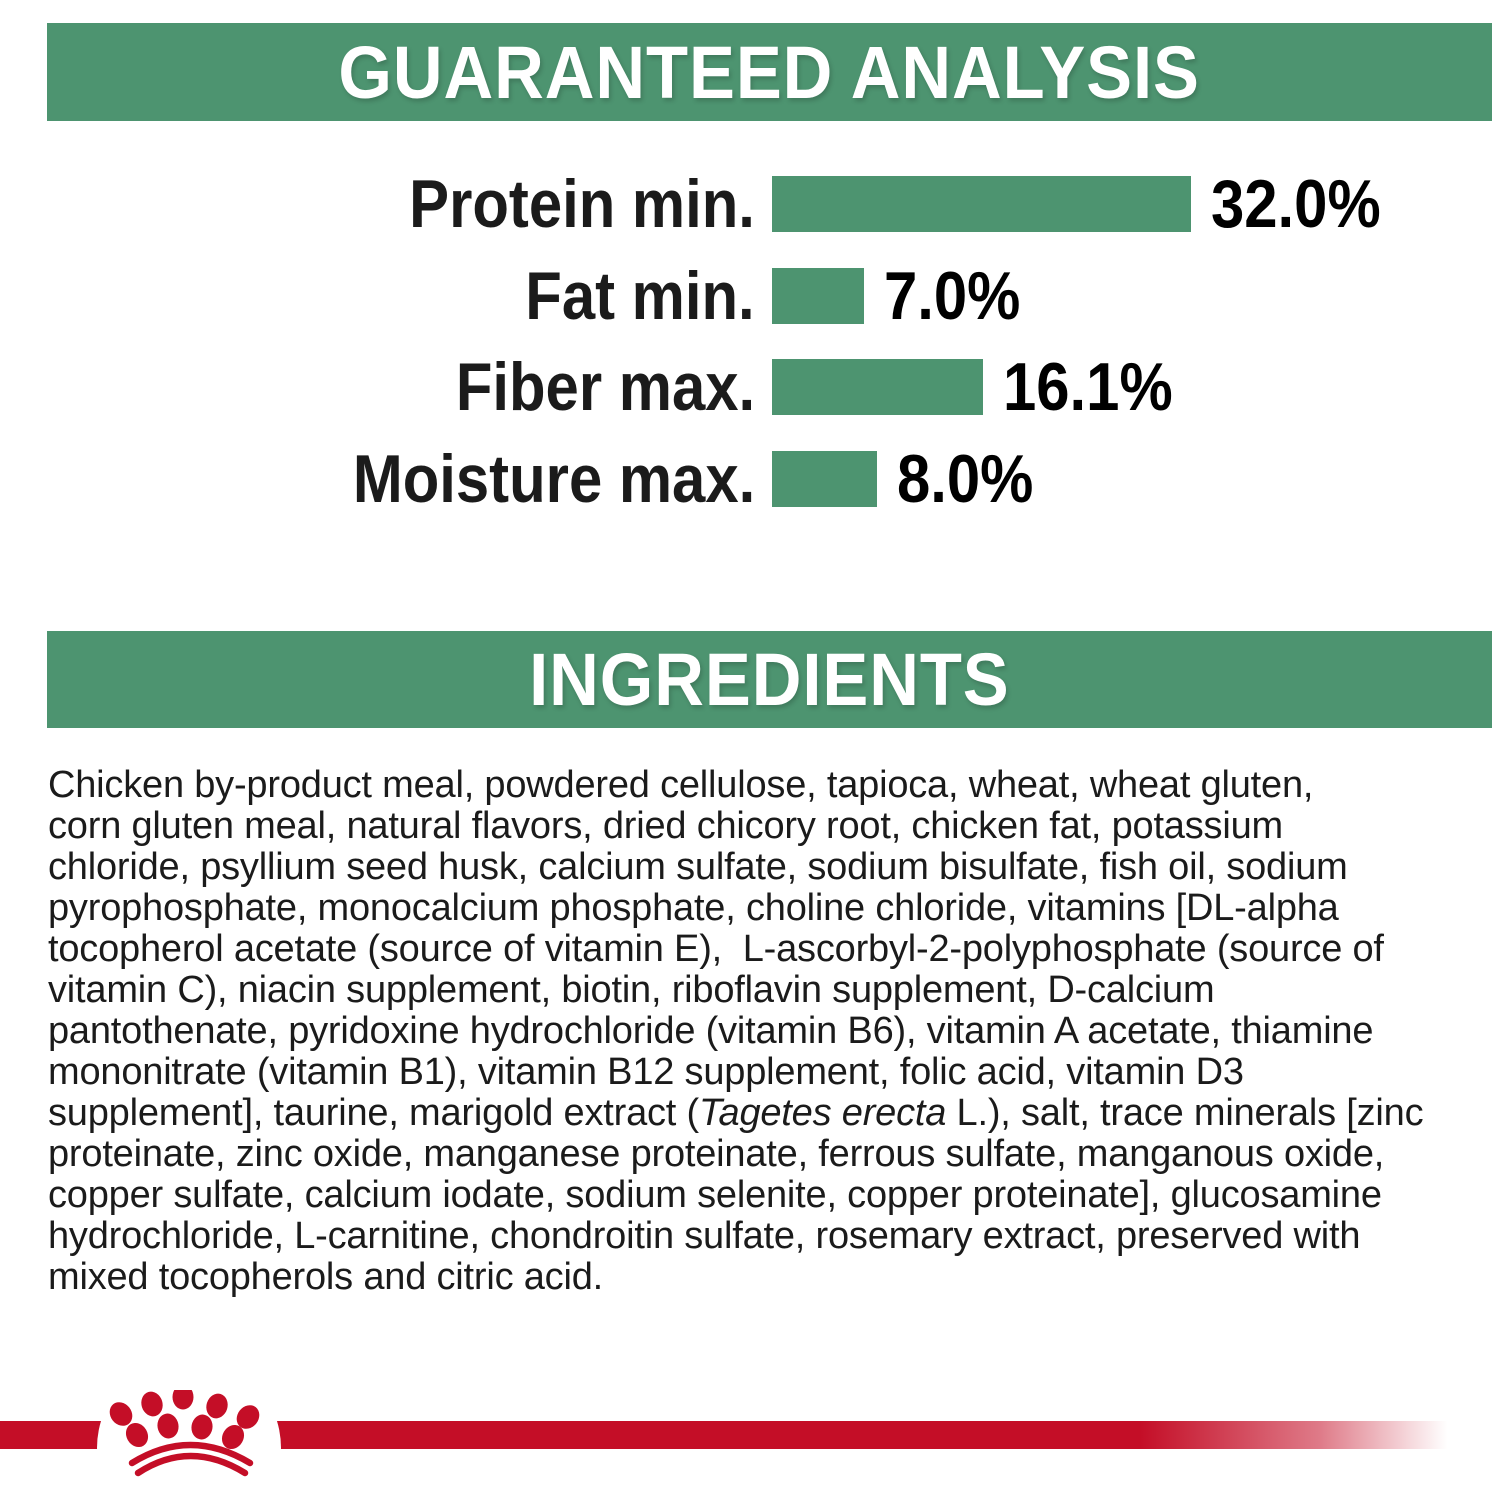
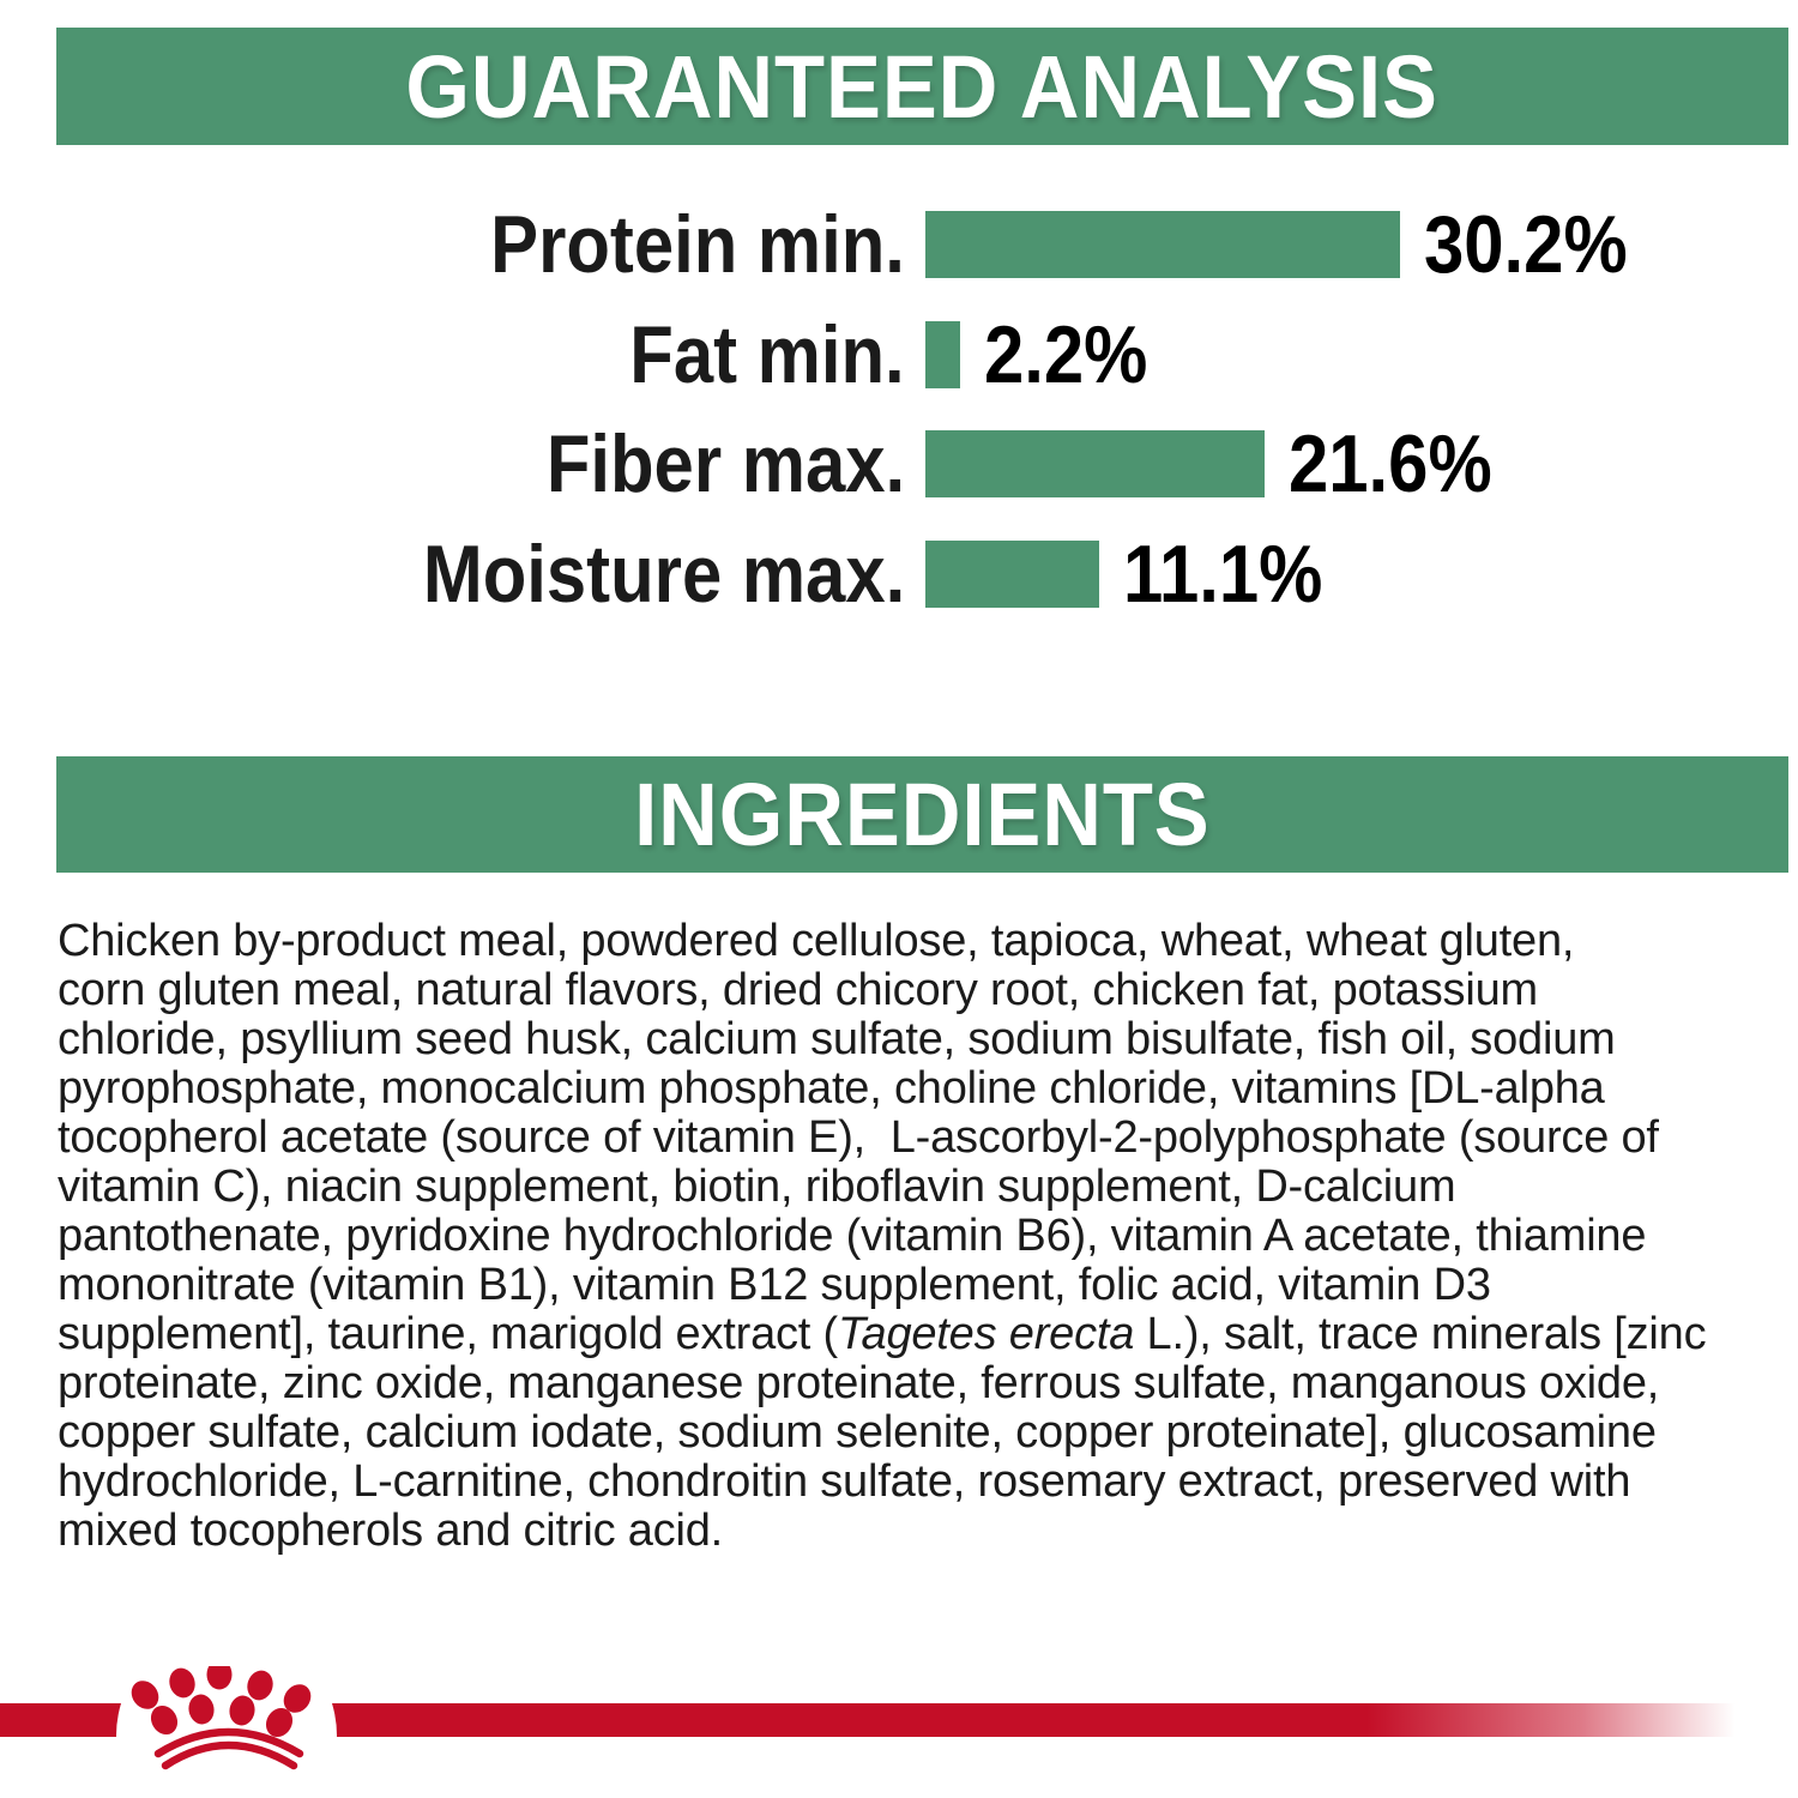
Protein min.: 32.0% -> 30.2%
Fat min.: 7.0% -> 2.2%
Fiber max.: 16.1% -> 21.6%
Moisture max.: 8.0% -> 11.1%
